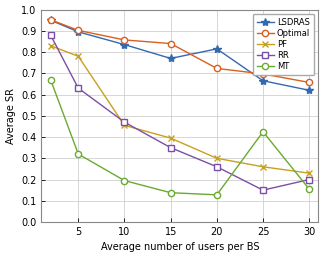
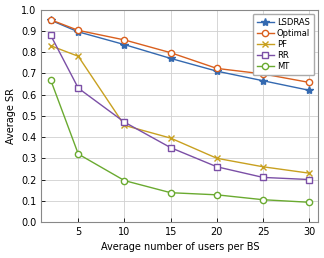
Optimal/15: 0.840 -> 0.797
LSDRAS/20: 0.815 -> 0.710
RR/25: 0.15 -> 0.21
MT/25: 0.425 -> 0.105
MT/30: 0.155 -> 0.093
